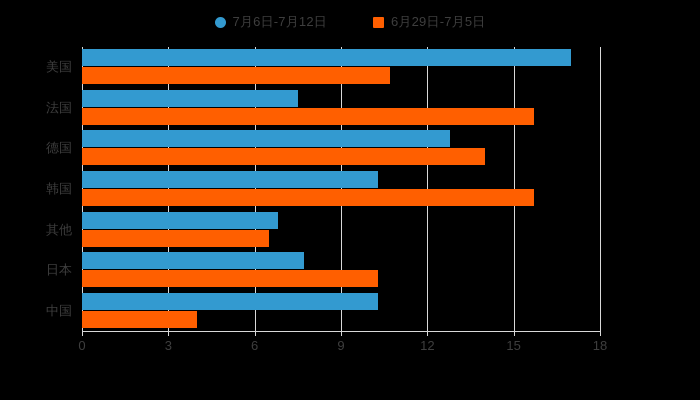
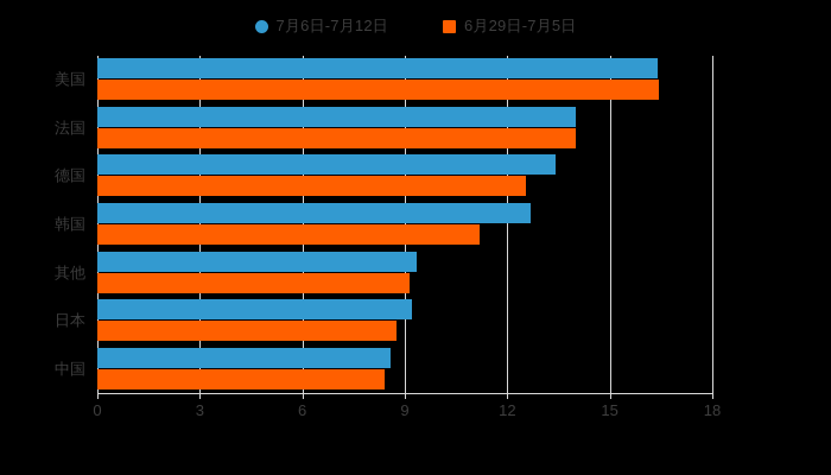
7月6日-7月12日/美国: 17.0 -> 16.4
6月29日-7月5日/美国: 10.7 -> 16.4
7月6日-7月12日/法国: 7.5 -> 14.0
6月29日-7月5日/法国: 15.7 -> 14.0
7月6日-7月12日/德国: 12.8 -> 13.4
6月29日-7月5日/德国: 14.0 -> 12.6
7月6日-7月12日/韩国: 10.3 -> 12.7
6月29日-7月5日/韩国: 15.7 -> 11.2
7月6日-7月12日/其他: 6.8 -> 9.3
6月29日-7月5日/其他: 6.5 -> 9.2
7月6日-7月12日/日本: 7.7 -> 9.2
6月29日-7月5日/日本: 10.3 -> 8.8
7月6日-7月12日/中国: 10.3 -> 8.6
6月29日-7月5日/中国: 4.0 -> 8.4
